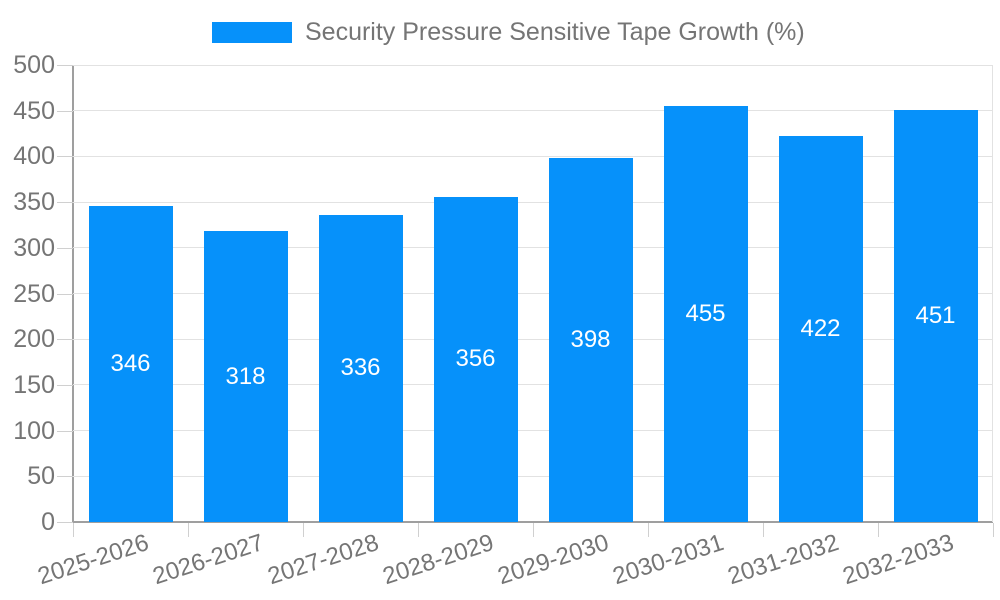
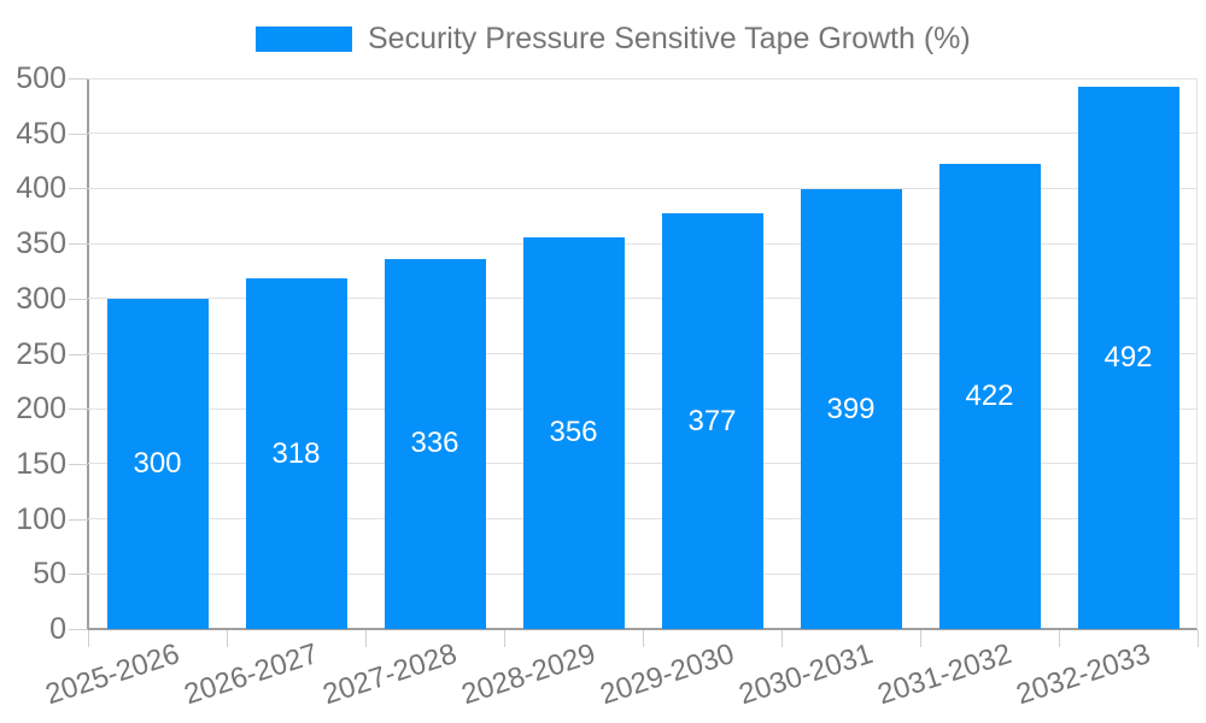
2025-2026: 346 -> 300
2029-2030: 398 -> 377
2030-2031: 455 -> 399
2032-2033: 451 -> 492
